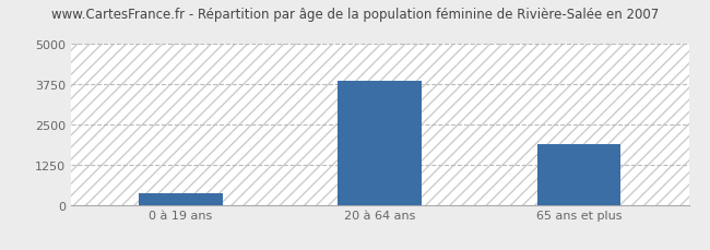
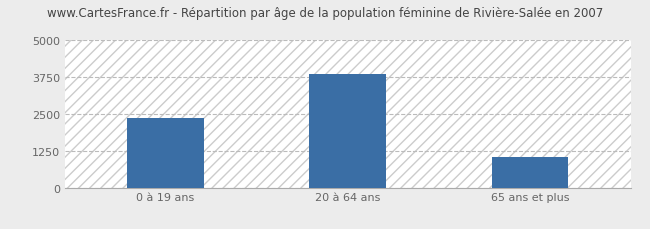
0 à 19 ans: 350 -> 2350
65 ans et plus: 1900 -> 1050
